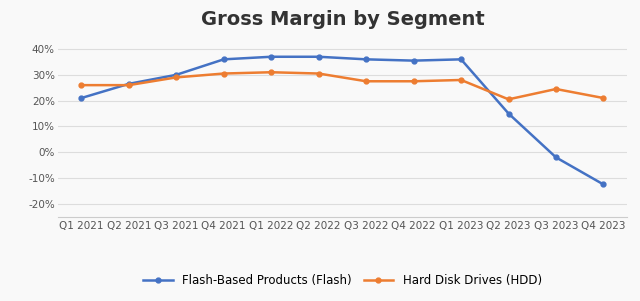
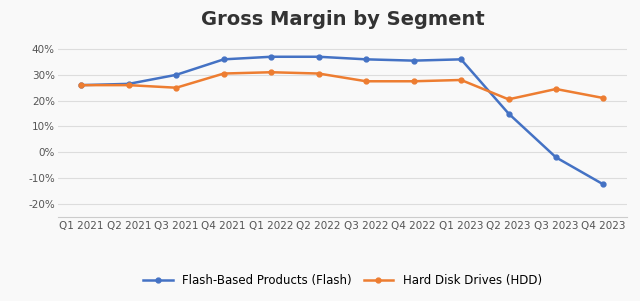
Flash-Based Products (Flash)/Q1 2021: 21.0% -> 26.0%
Hard Disk Drives (HDD)/Q3 2021: 29.0% -> 25.0%
